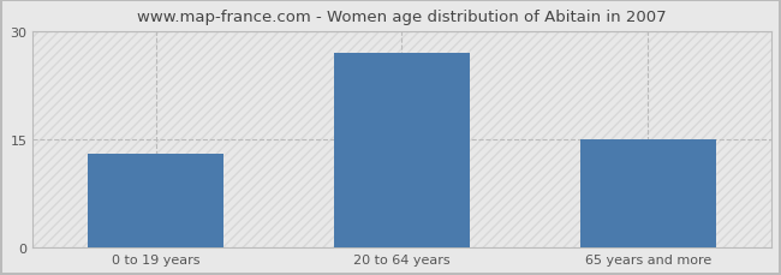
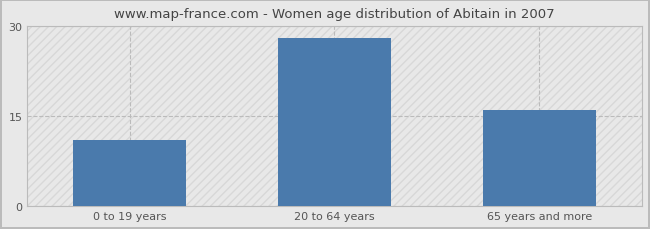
0 to 19 years: 13 -> 11
20 to 64 years: 27 -> 28
65 years and more: 15 -> 16
